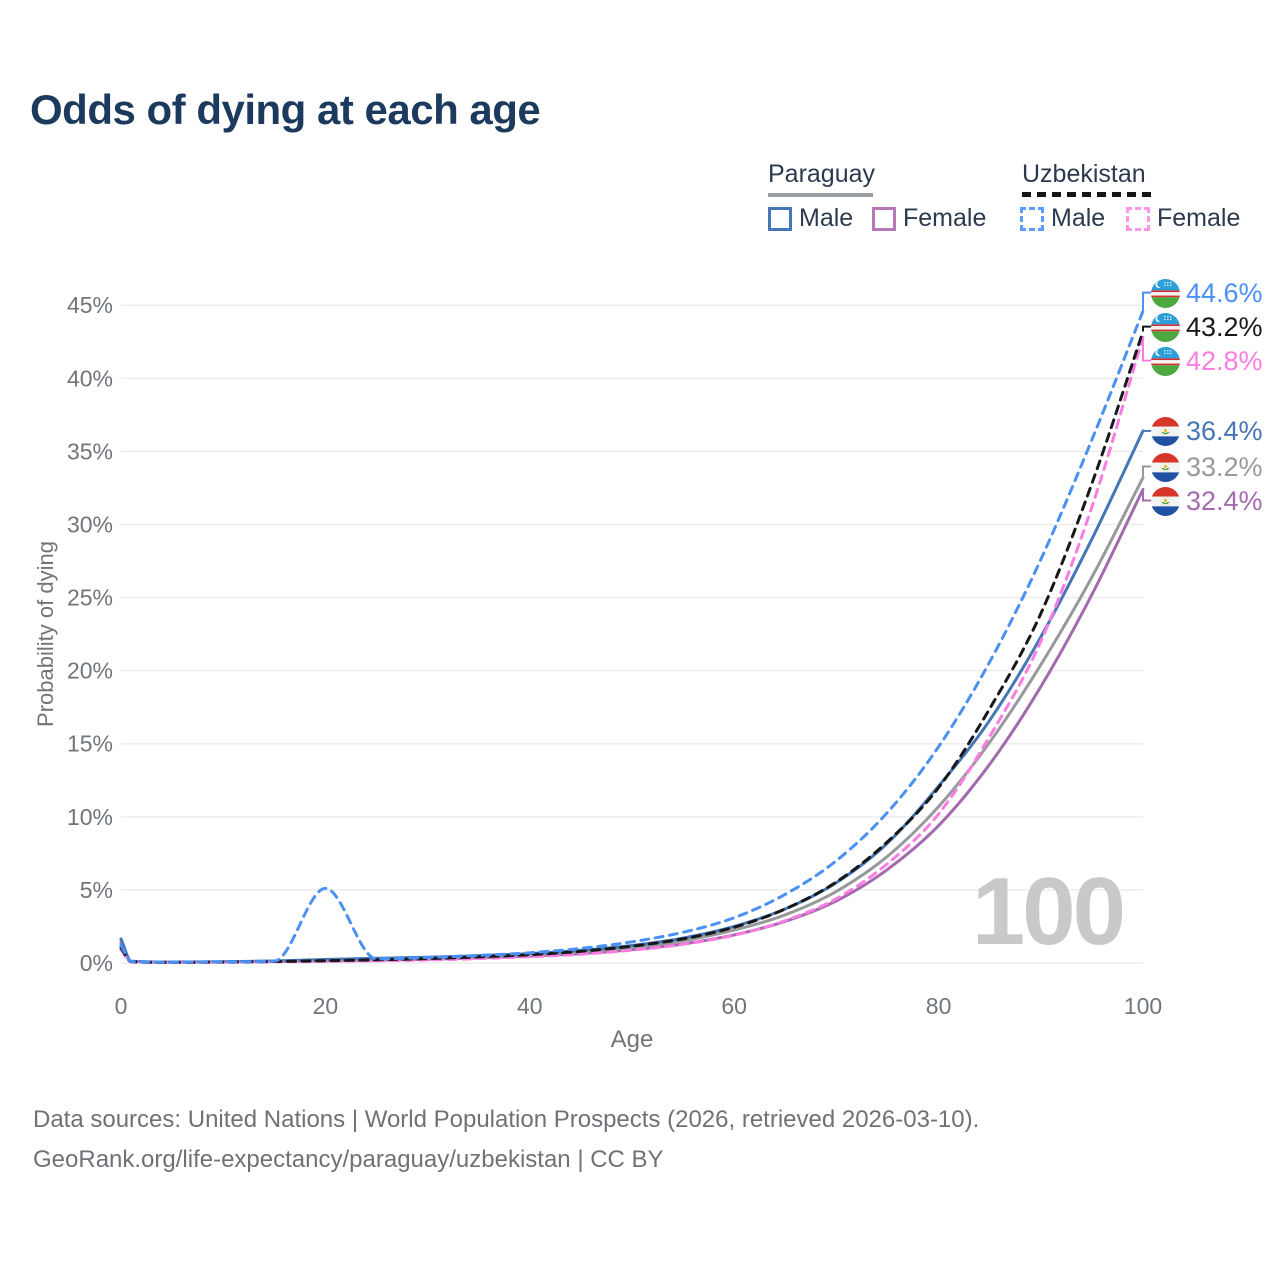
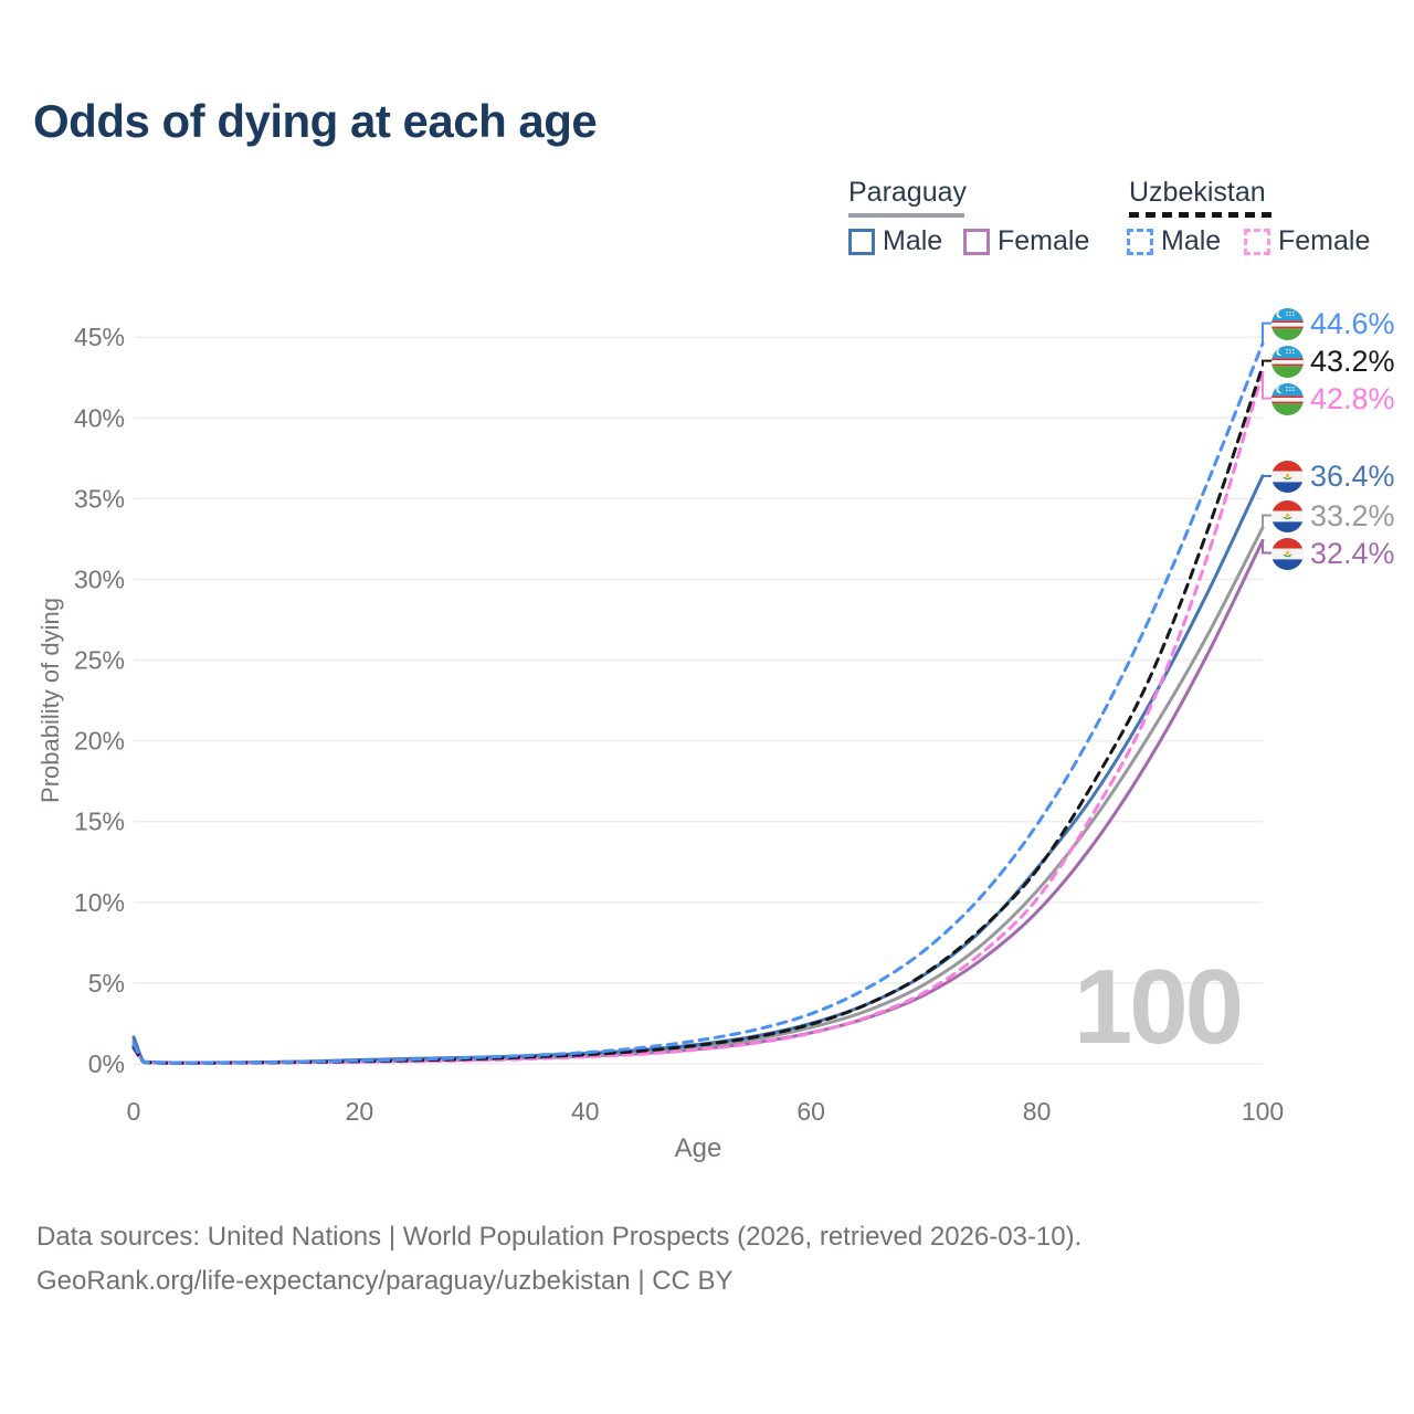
Uzbekistan Male/20: 5.1% -> 0.2%
